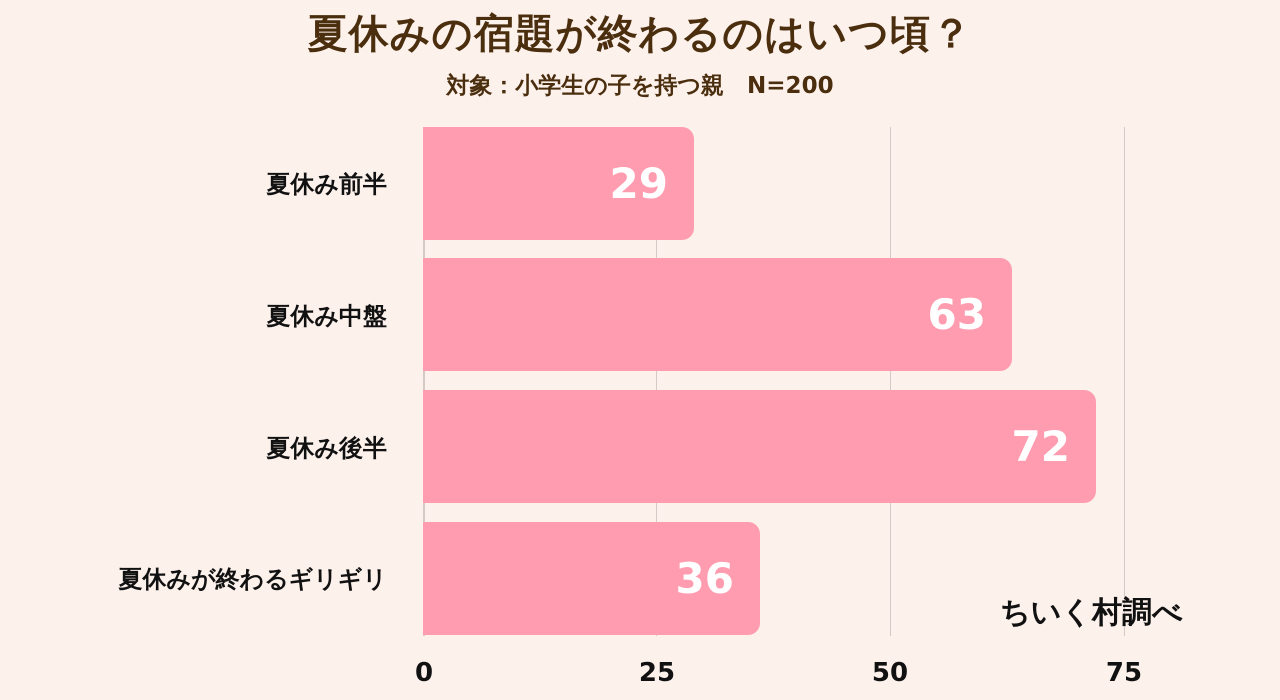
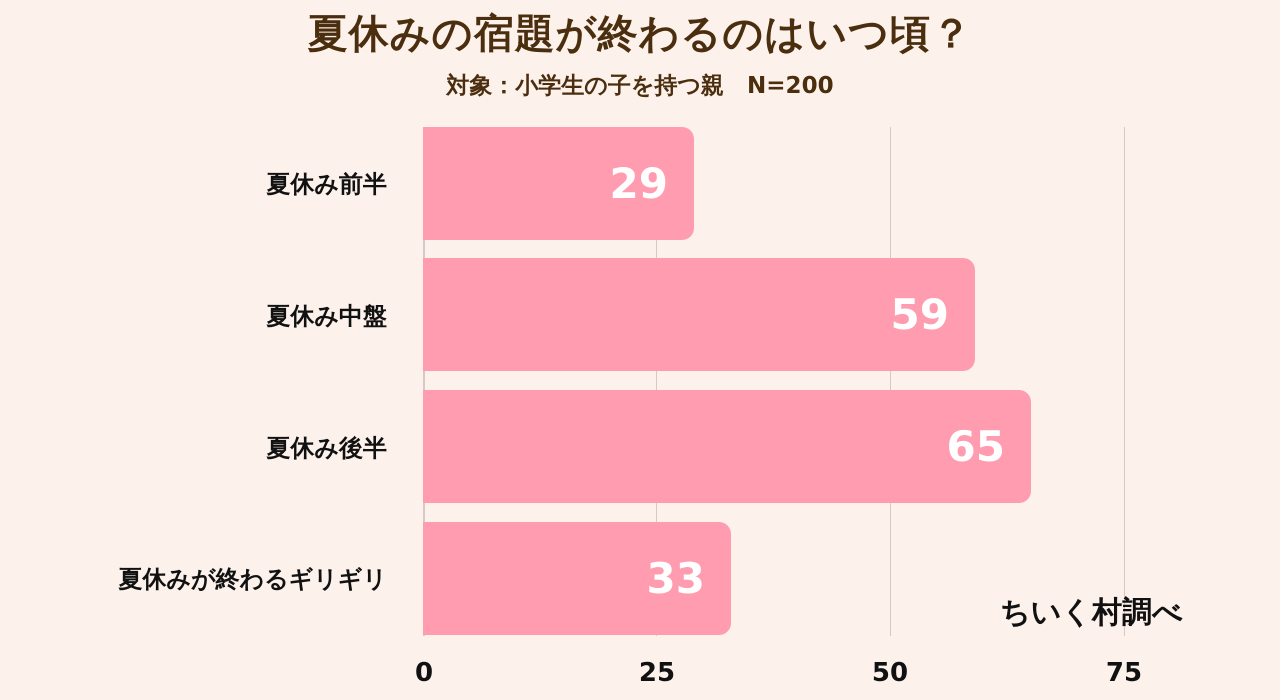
夏休み中盤: 63 -> 59
夏休み後半: 72 -> 65
夏休みが終わるギリギリ: 36 -> 33
